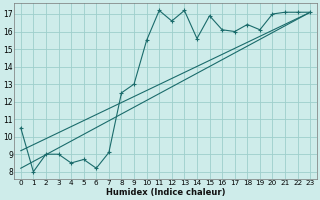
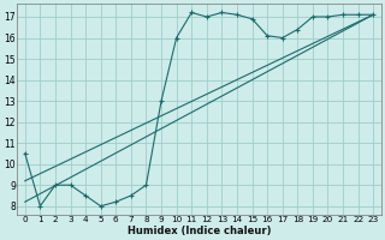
5: 8.7 -> 8.0
7: 9.1 -> 8.5
8: 12.5 -> 9.0
10: 15.5 -> 16.0
12: 16.6 -> 17.0
14: 15.6 -> 17.1
19: 16.1 -> 17.0
